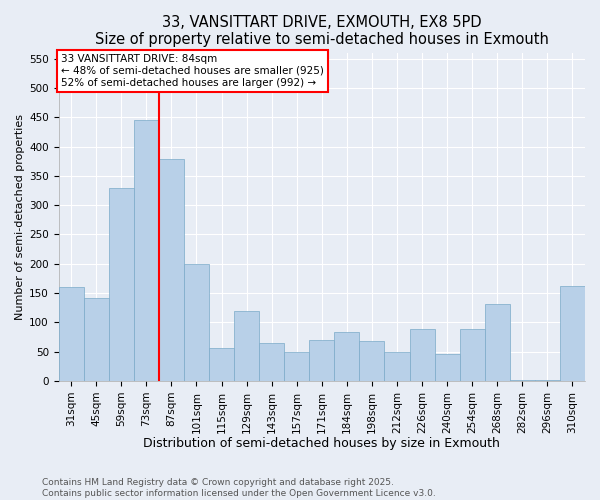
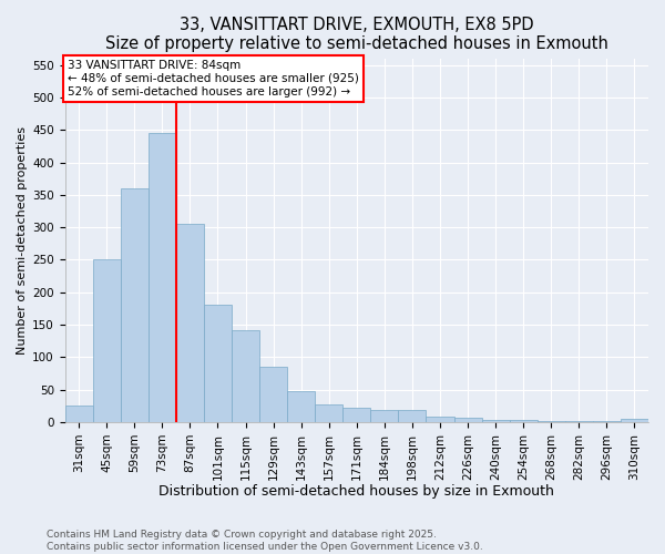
31sqm: 160 -> 25
45sqm: 142 -> 250
59sqm: 330 -> 360
87sqm: 378 -> 305
101sqm: 200 -> 180
115sqm: 56 -> 142
129sqm: 120 -> 85
143sqm: 64 -> 47
157sqm: 50 -> 28
171sqm: 70 -> 22
184sqm: 84 -> 18
198sqm: 68 -> 18
212sqm: 50 -> 8
226sqm: 88 -> 7
240sqm: 46 -> 4
254sqm: 88 -> 3
268sqm: 132 -> 2
310sqm: 162 -> 5
